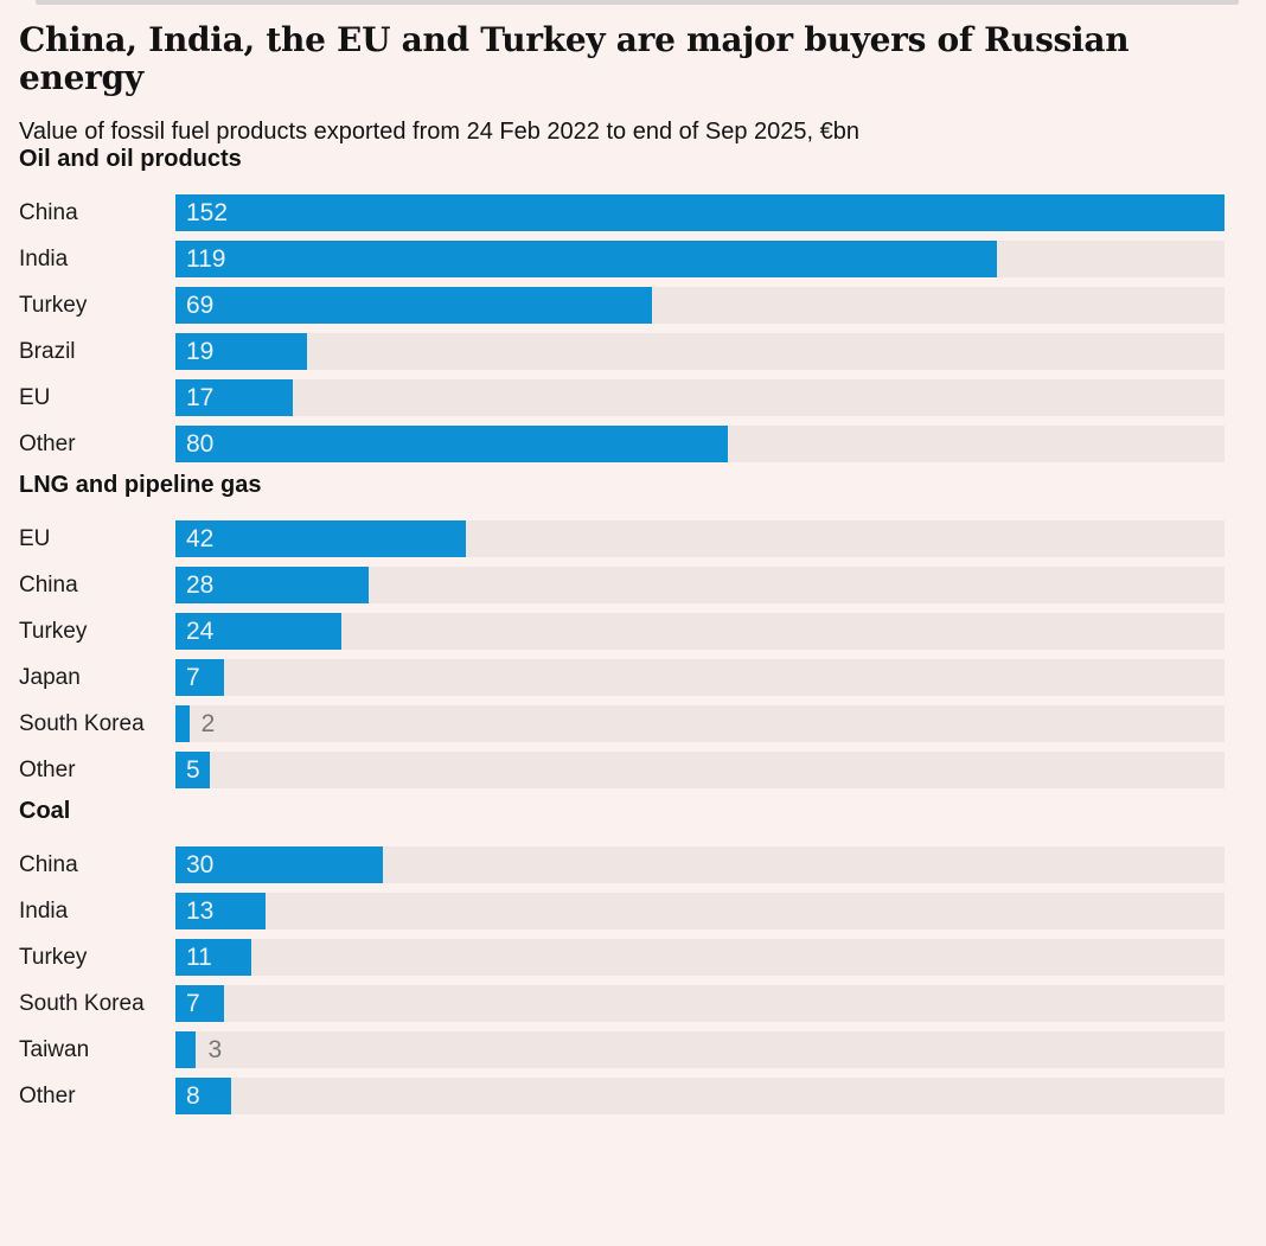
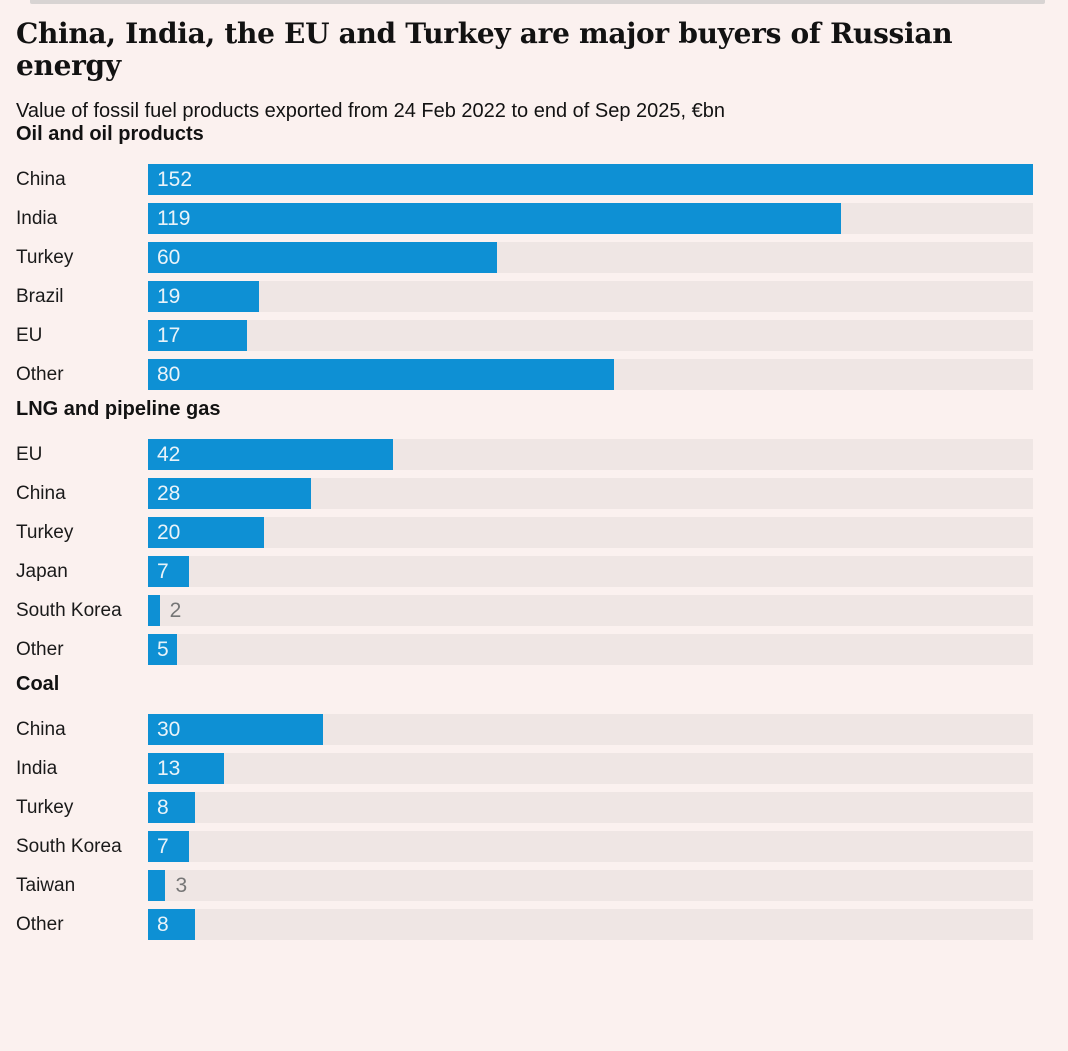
Oil and oil products/Turkey: 69 -> 60
LNG and pipeline gas/Turkey: 24 -> 20
Coal/Turkey: 11 -> 8
